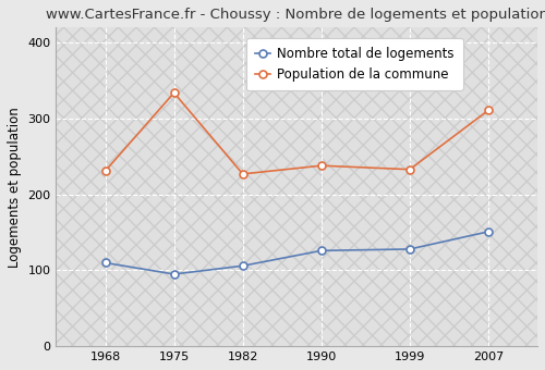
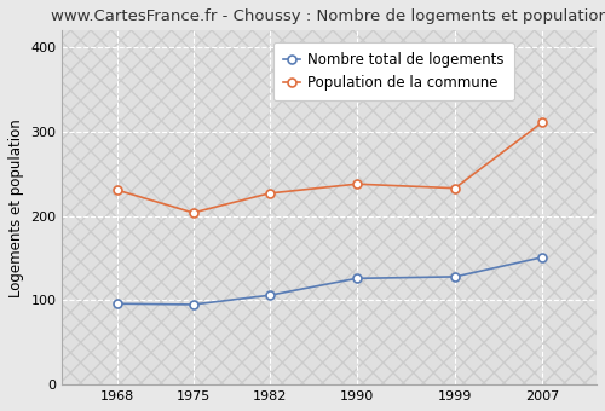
Nombre total de logements/1968: 110 -> 96
Population de la commune/1975: 334 -> 204
